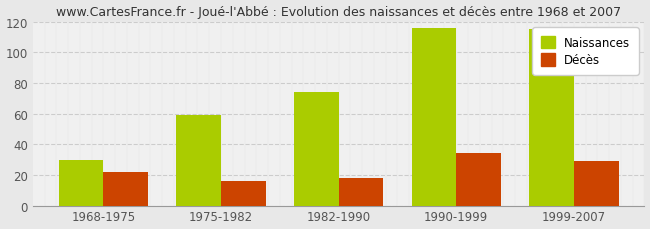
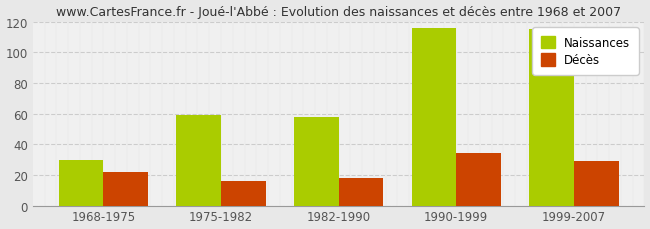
Naissances/1982-1990: 74 -> 58
